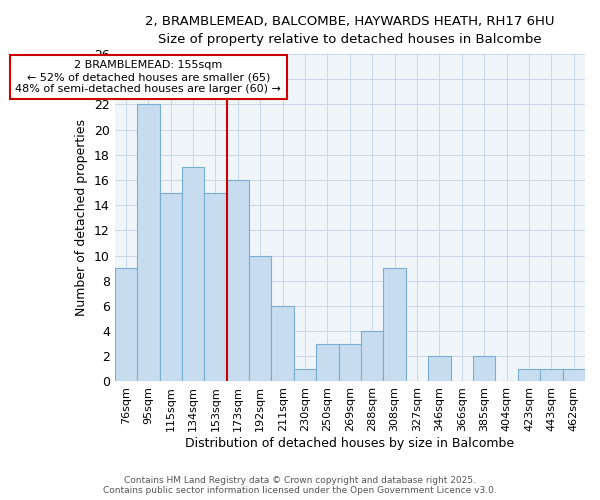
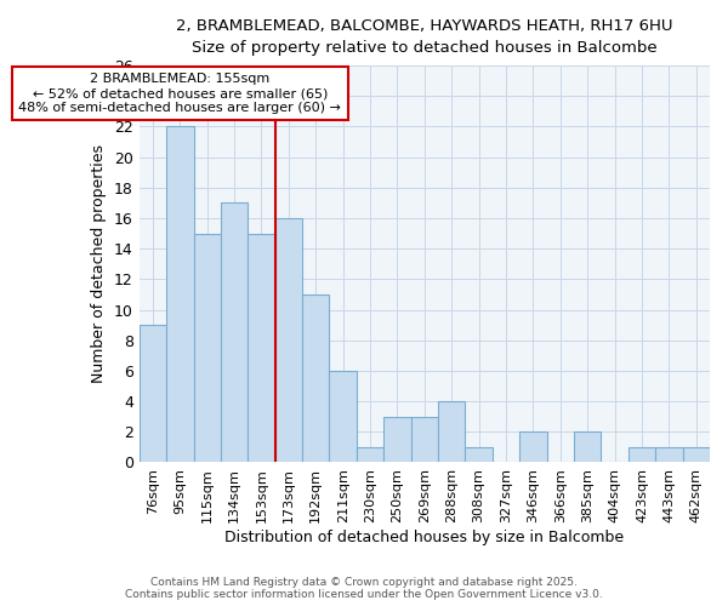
192sqm: 10 -> 11
308sqm: 9 -> 1
